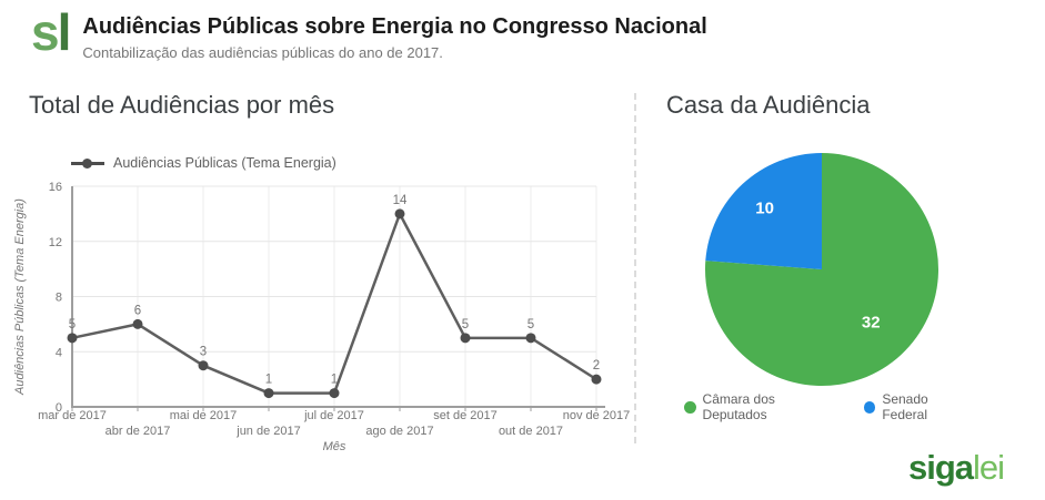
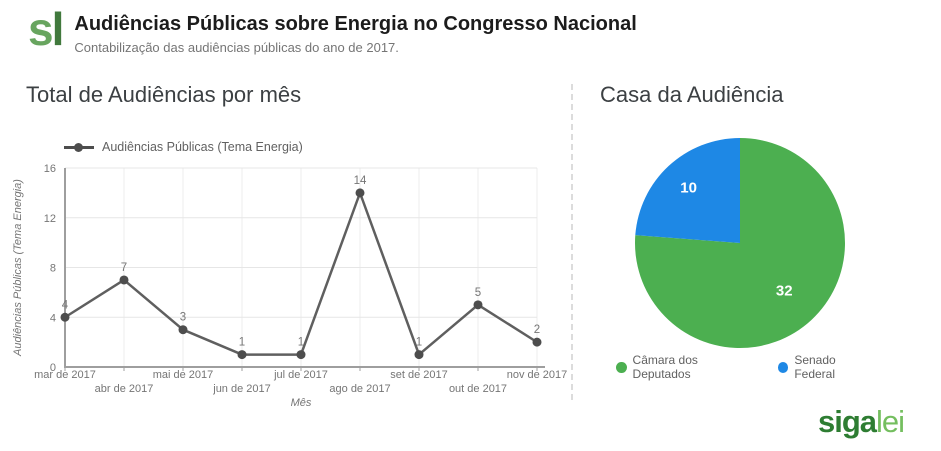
Total de Audiências por mês/mar de 2017: 5 -> 4
Total de Audiências por mês/abr de 2017: 6 -> 7
Total de Audiências por mês/set de 2017: 5 -> 1
